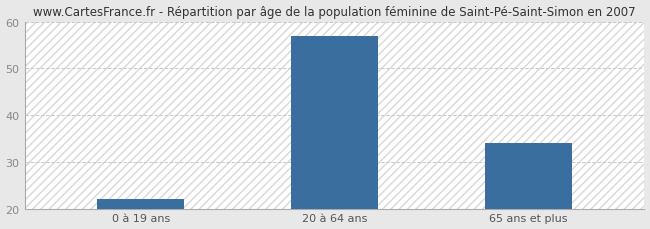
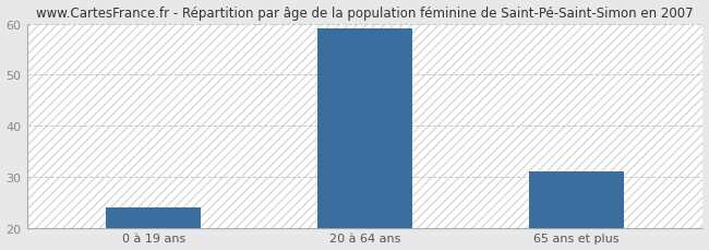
0 à 19 ans: 22 -> 24
20 à 64 ans: 57 -> 59
65 ans et plus: 34 -> 31
